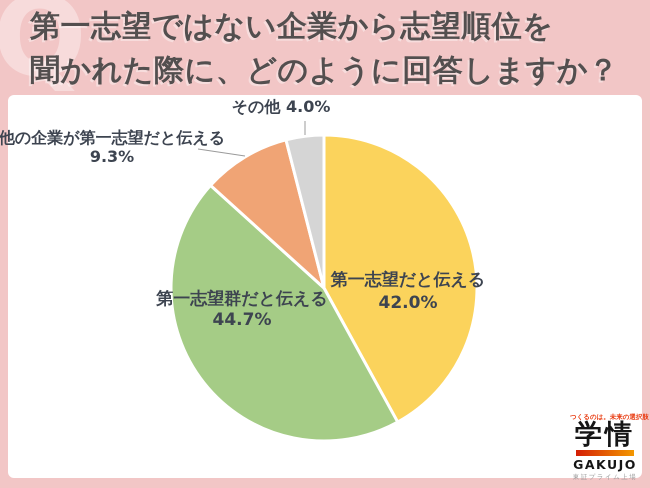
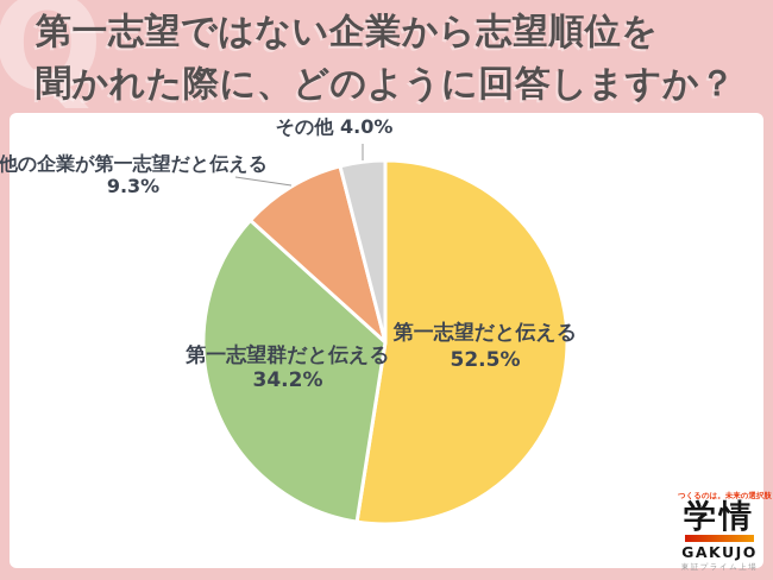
第一志望だと伝える: 42.0% -> 52.5%
第一志望群だと伝える: 44.7% -> 34.2%
